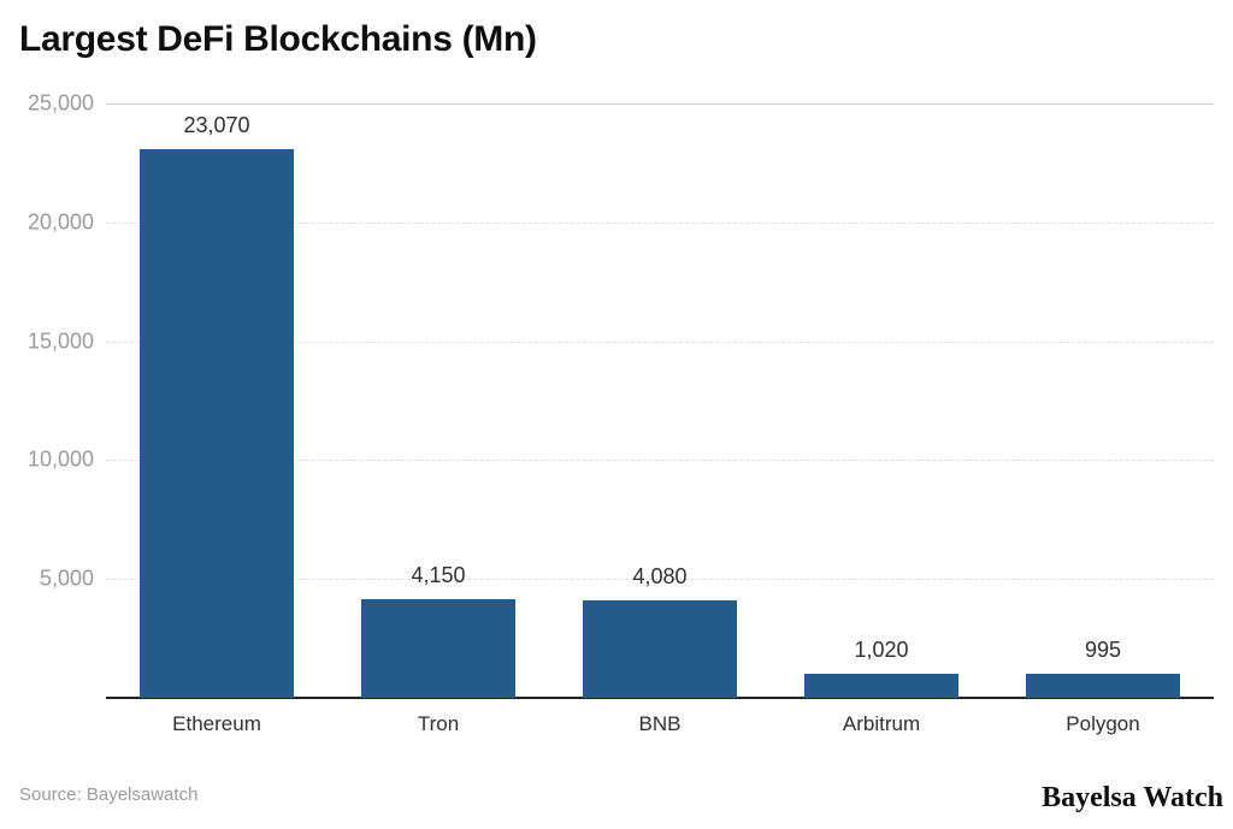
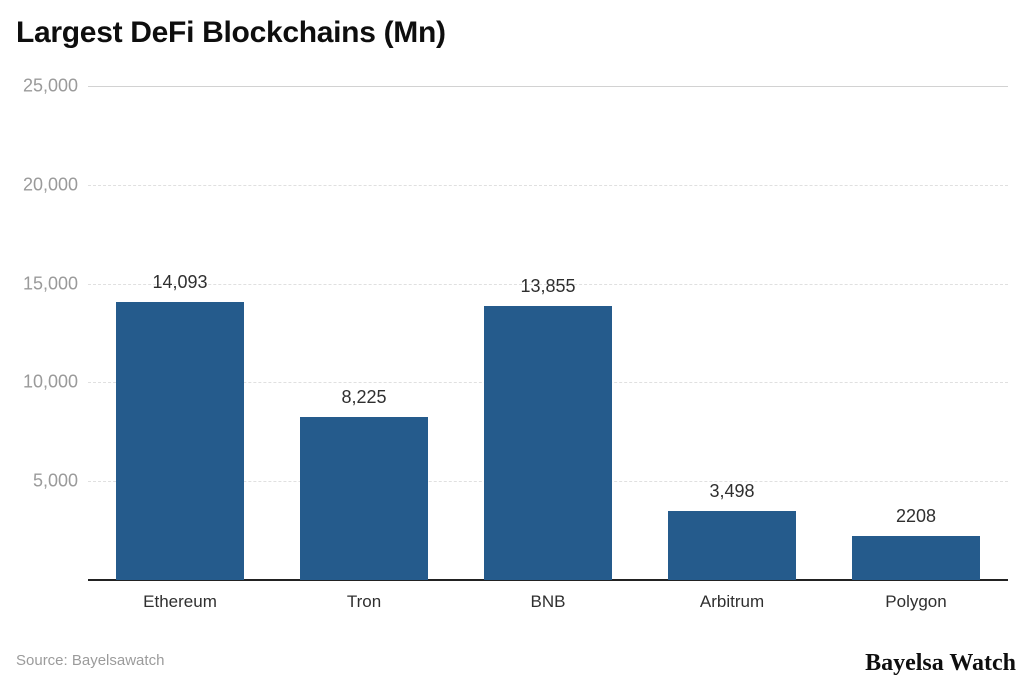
Ethereum: 23,070 -> 14,093
Tron: 4,150 -> 8,225
BNB: 4,080 -> 13,855
Arbitrum: 1,020 -> 3,498
Polygon: 995 -> 2208
